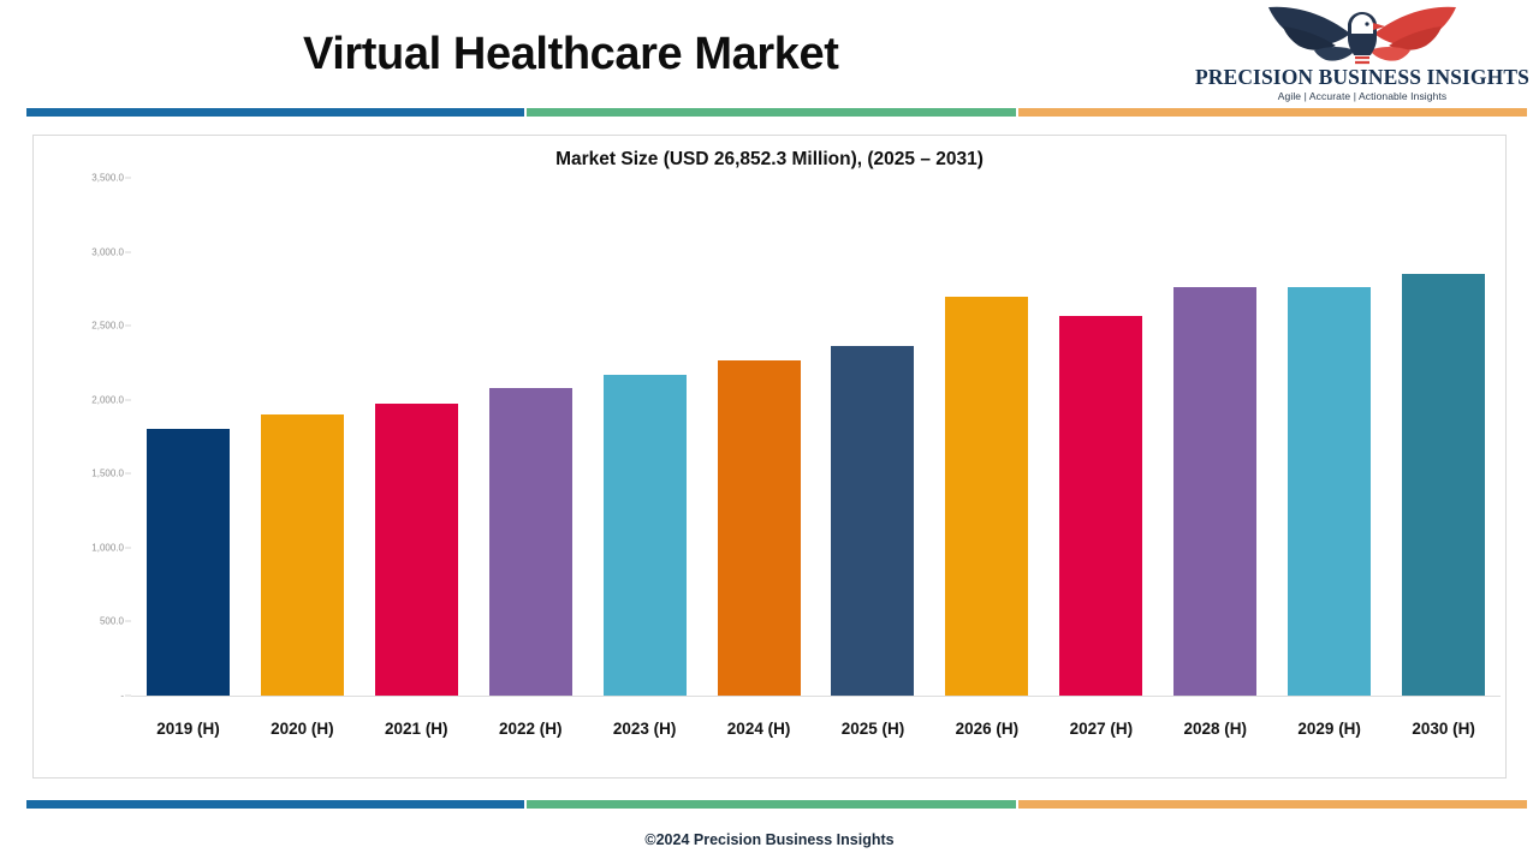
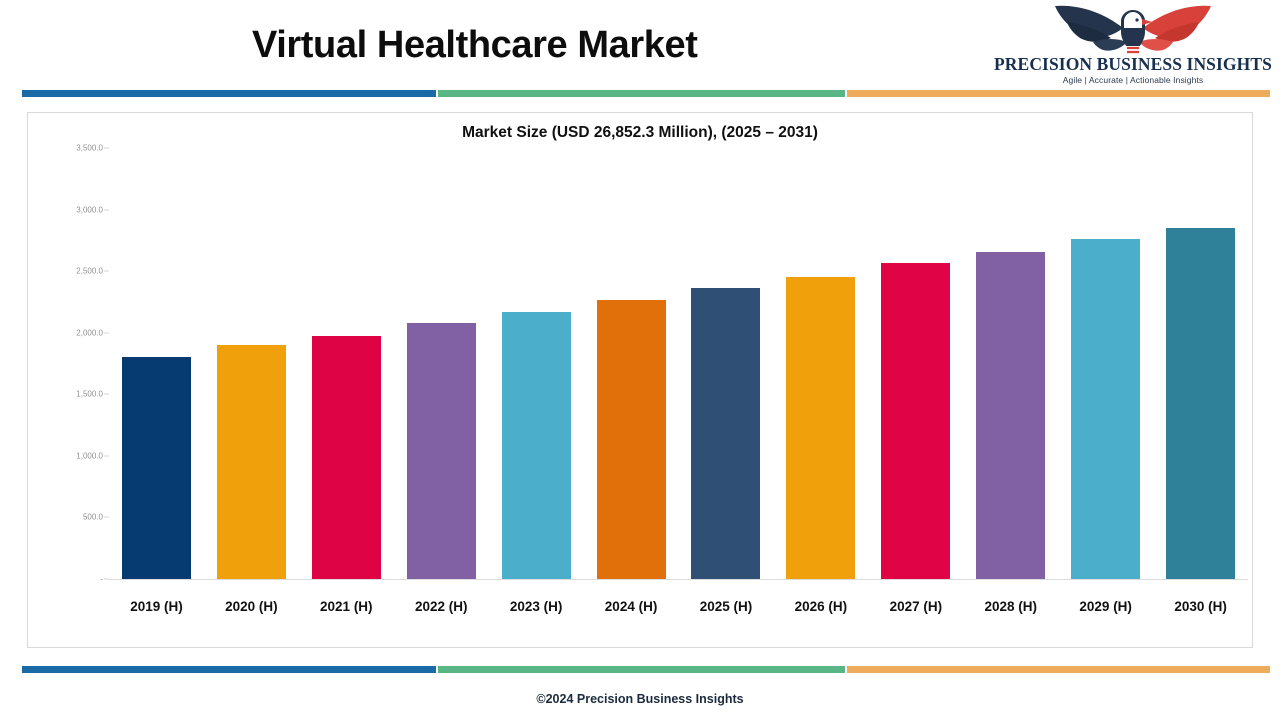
2026 (H): 2700 -> 2460
2028 (H): 2760 -> 2660
